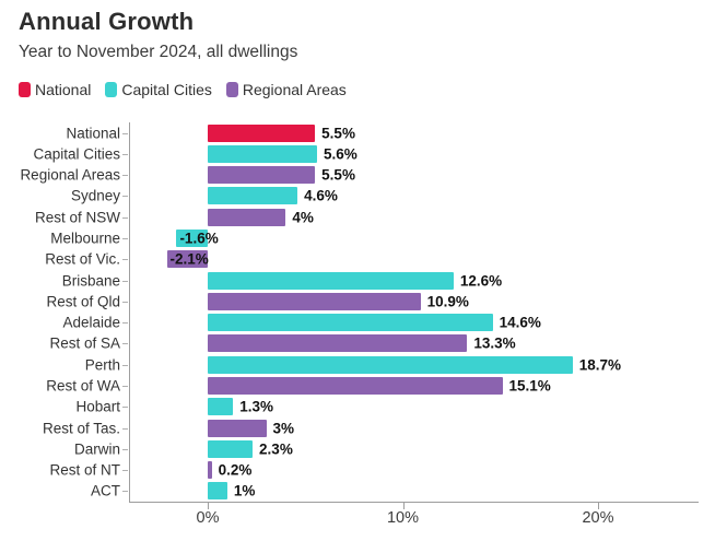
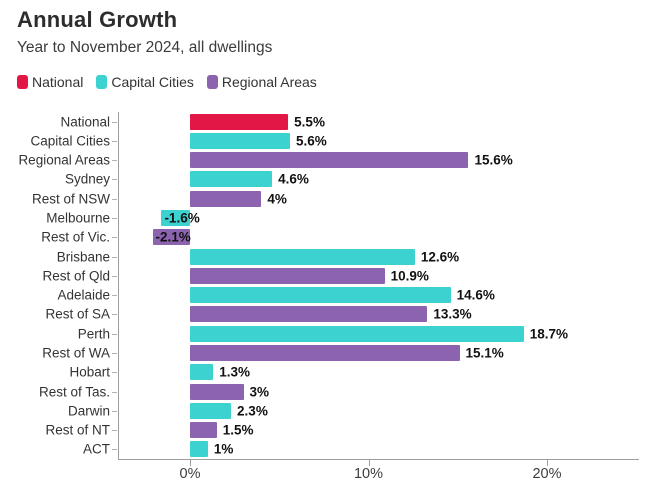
Regional Areas: 5.5% -> 15.6%
Rest of NT: 0.2% -> 1.5%
